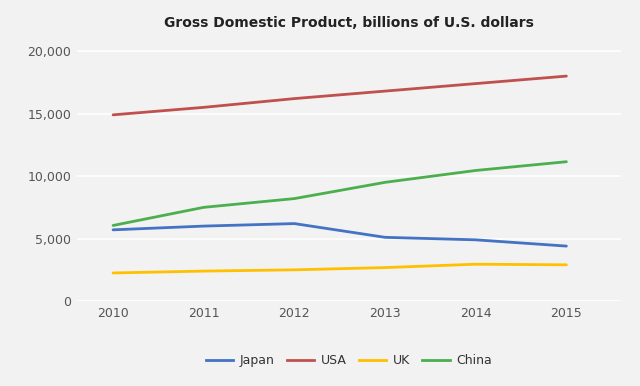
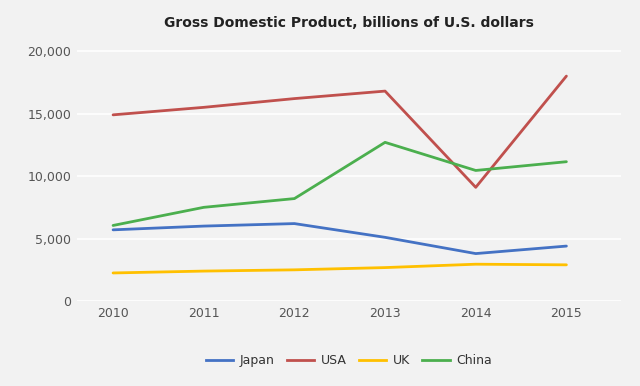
China/2013: 9,500 -> 12,700
Japan/2014: 4,900 -> 3,800
USA/2014: 17,400 -> 9,100
